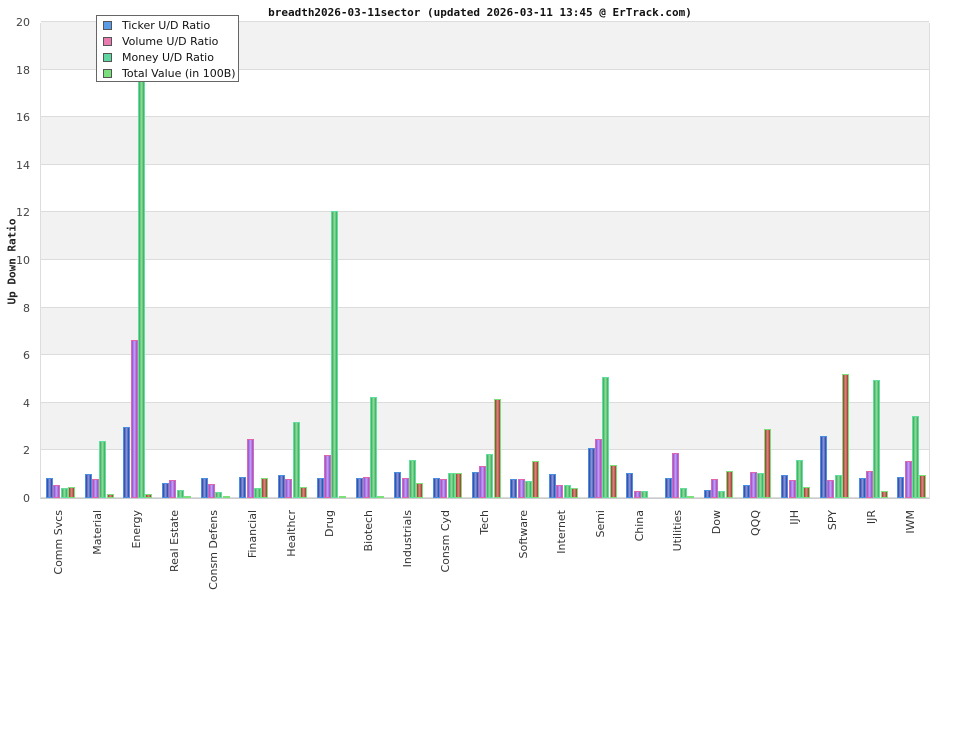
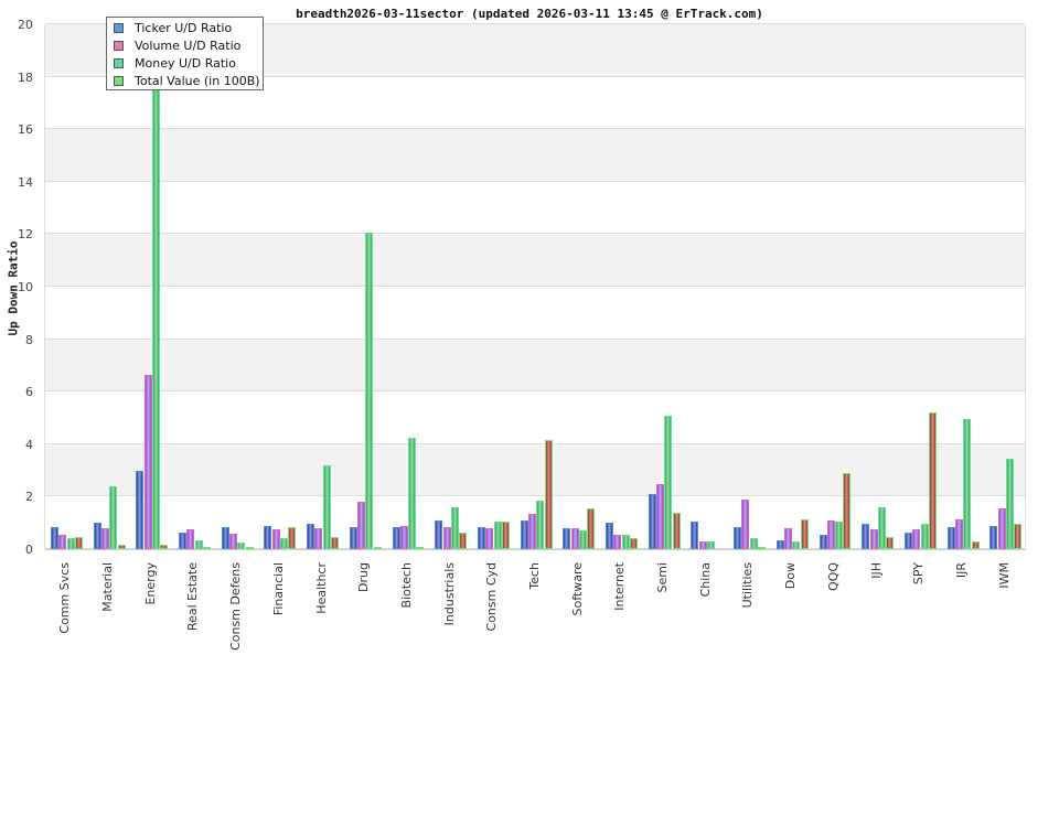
Volume U/D Ratio/Financial: 2.5 -> 0.8
Ticker U/D Ratio/SPY: 2.6 -> 0.7
